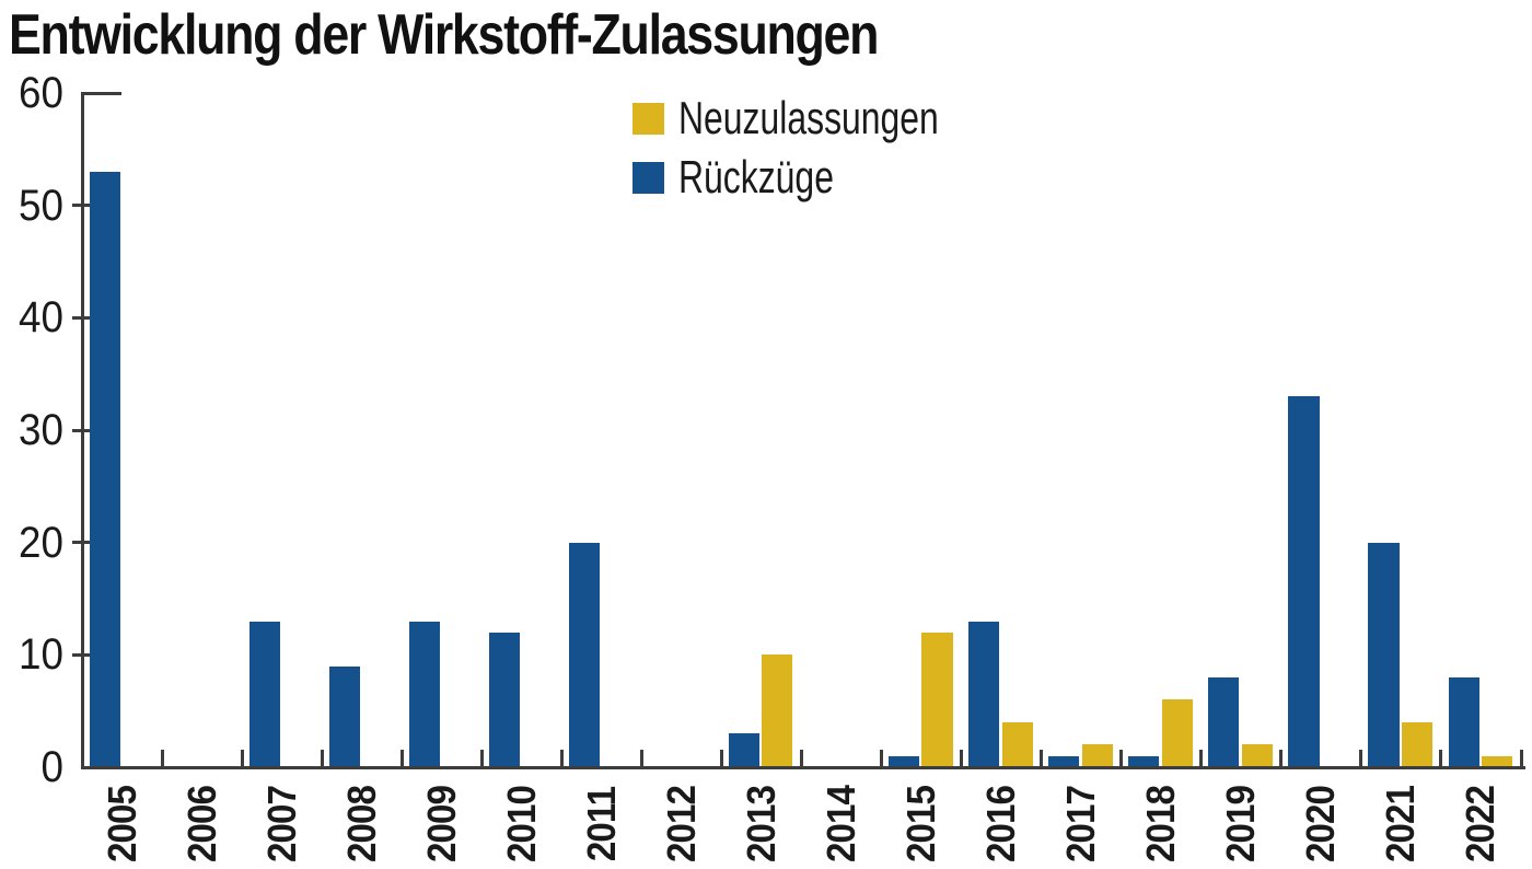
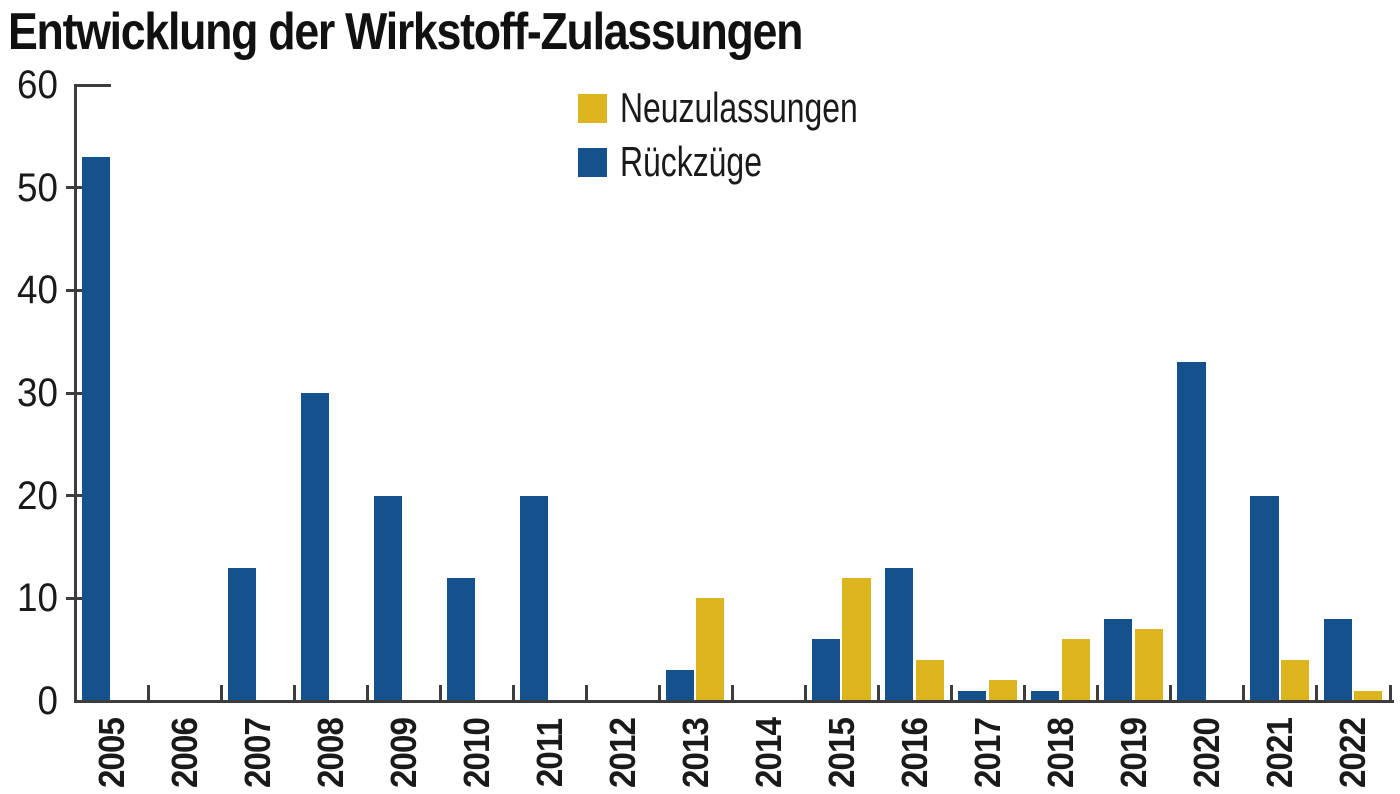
Rückzüge/2008: 9 -> 30
Rückzüge/2009: 13 -> 20
Rückzüge/2015: 1 -> 6
Neuzulassungen/2019: 2 -> 7
